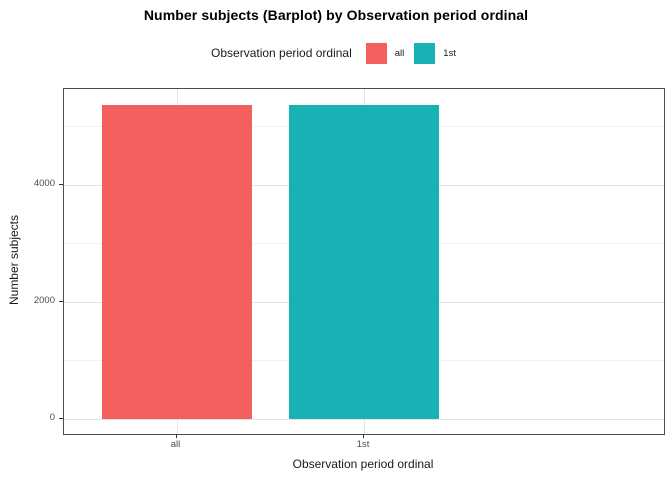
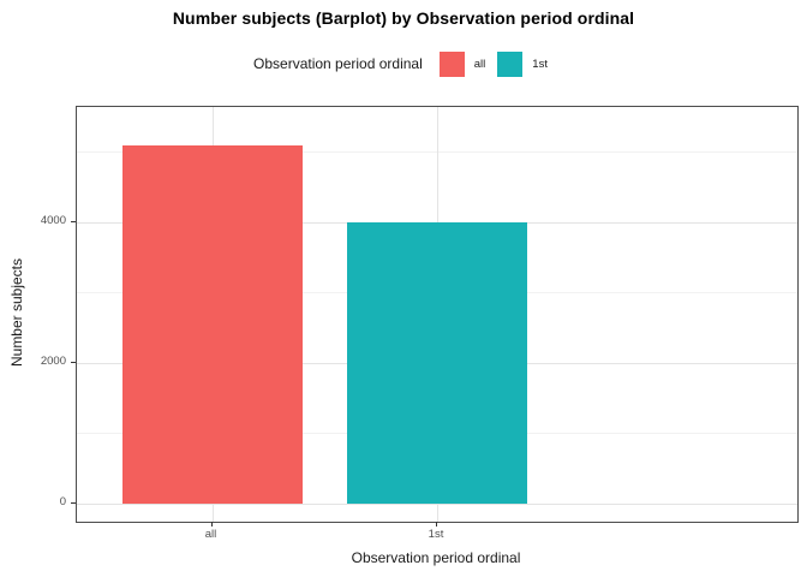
all: 5400 -> 5100
1st: 5400 -> 4000
